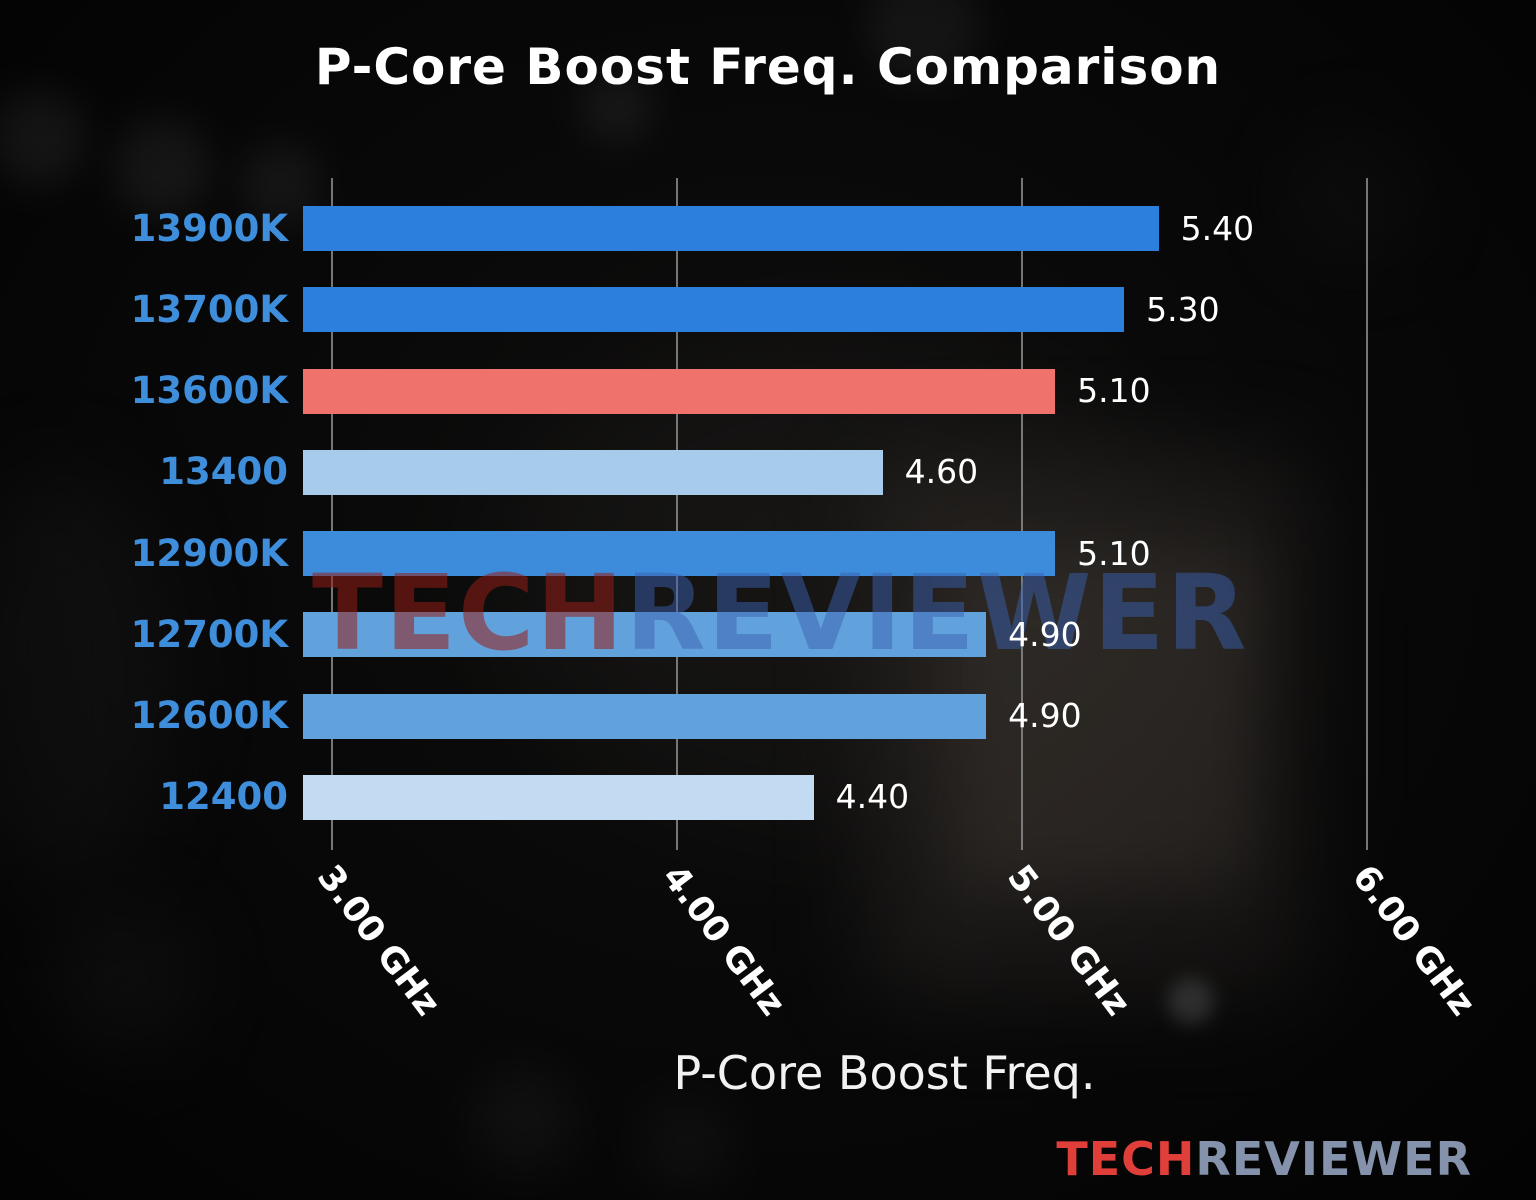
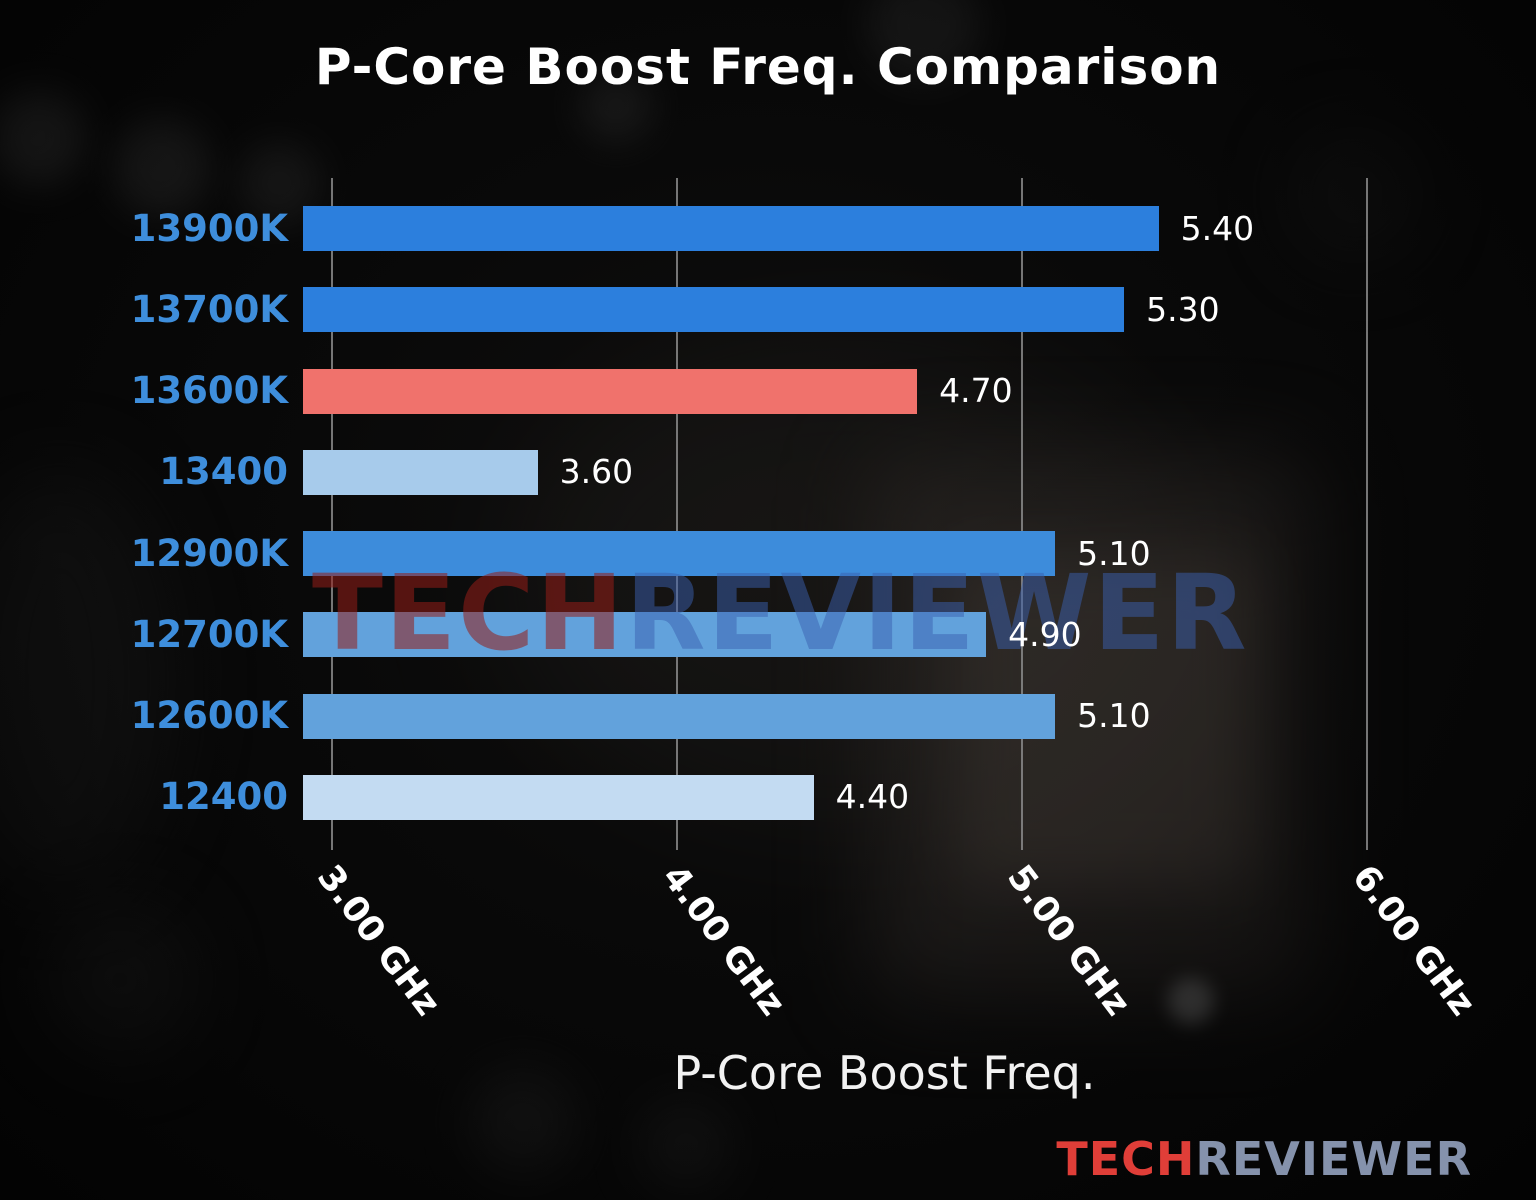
13600K: 5.10 -> 4.70
13400: 4.60 -> 3.60
12600K: 4.90 -> 5.10
